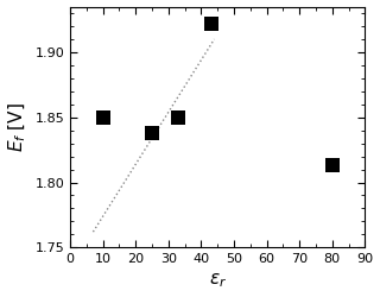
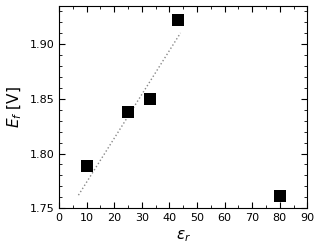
10: 1.850 -> 1.789
80: 1.813 -> 1.761
